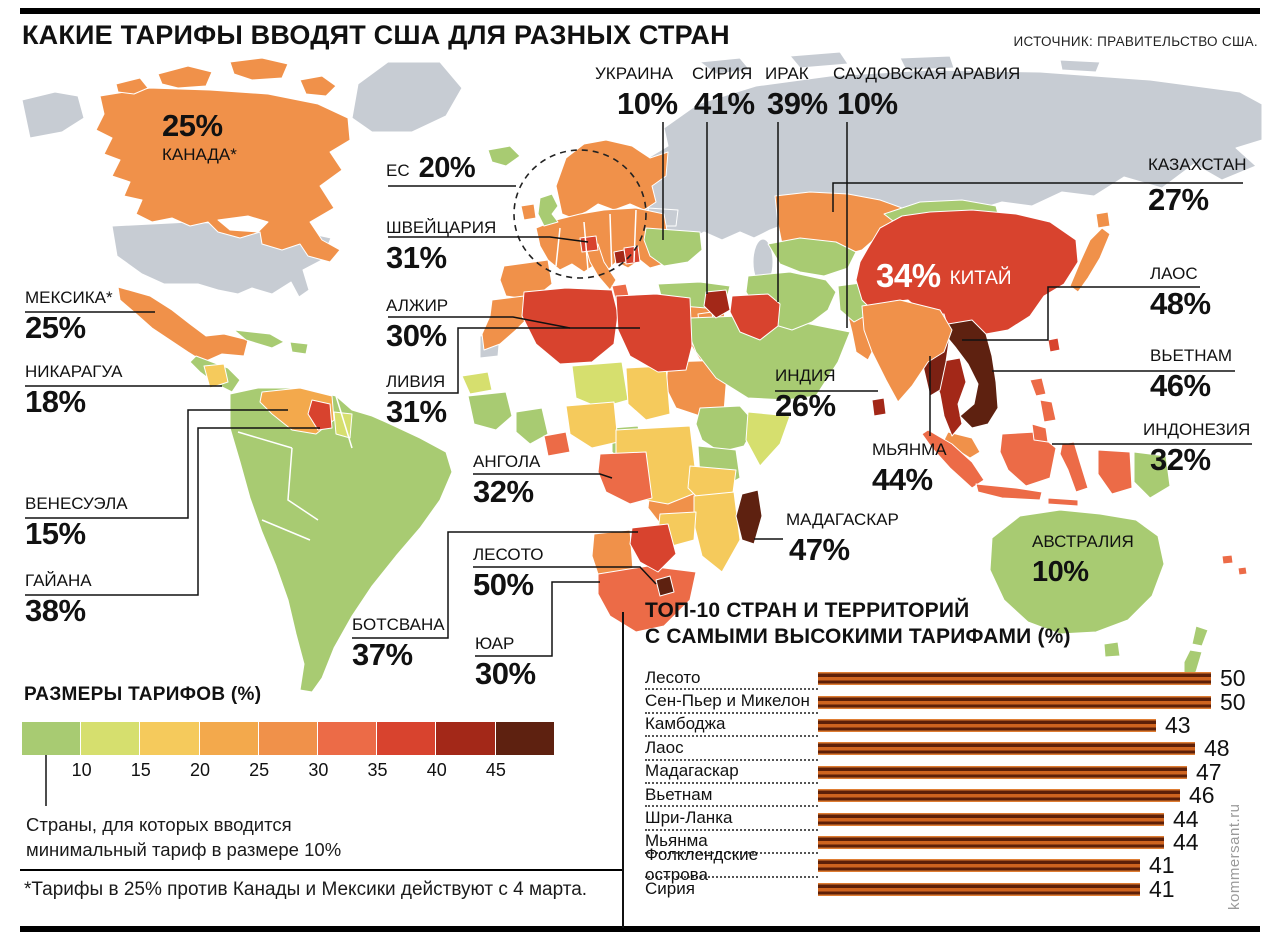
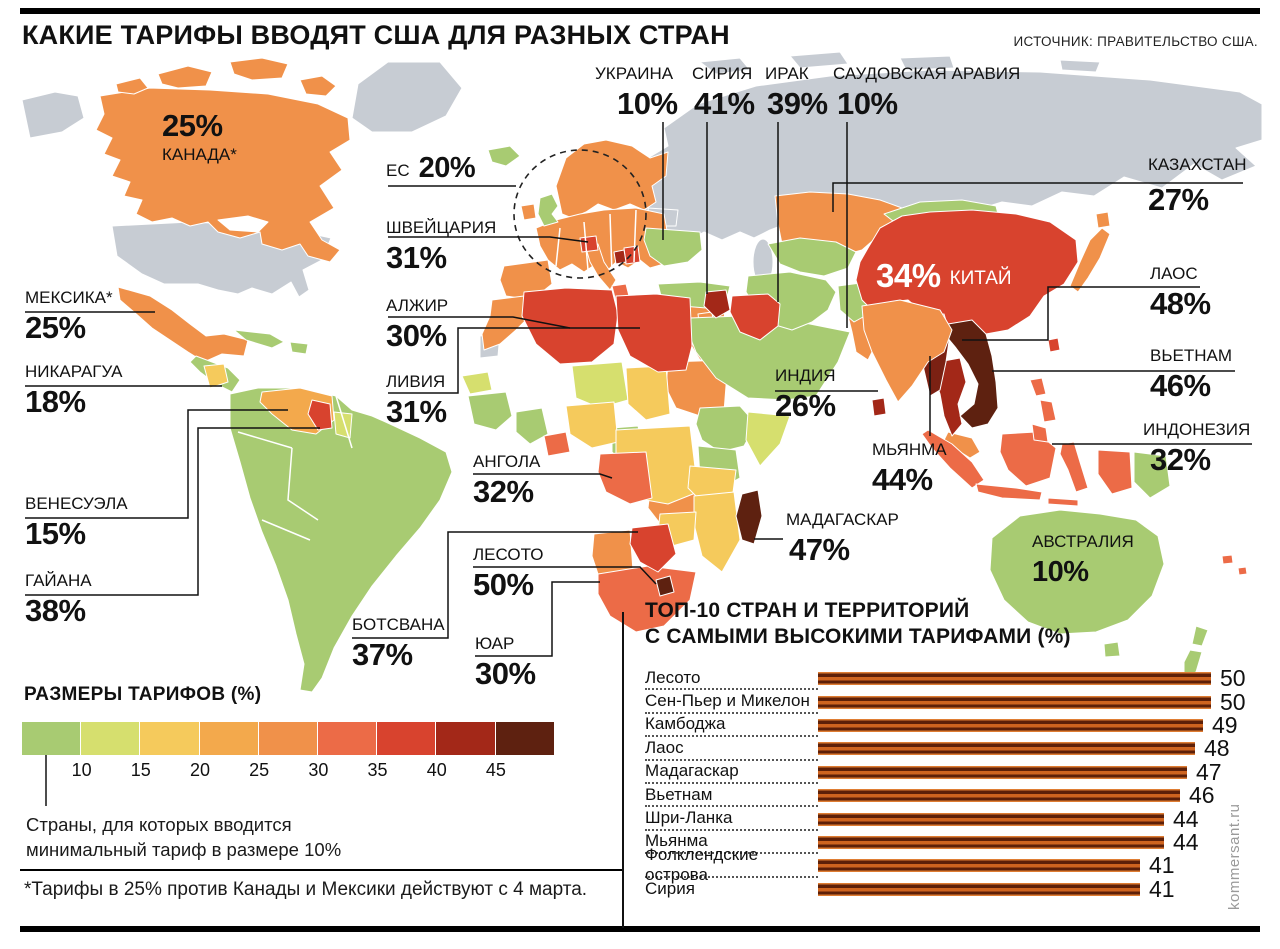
Камбоджа: 43 -> 49
